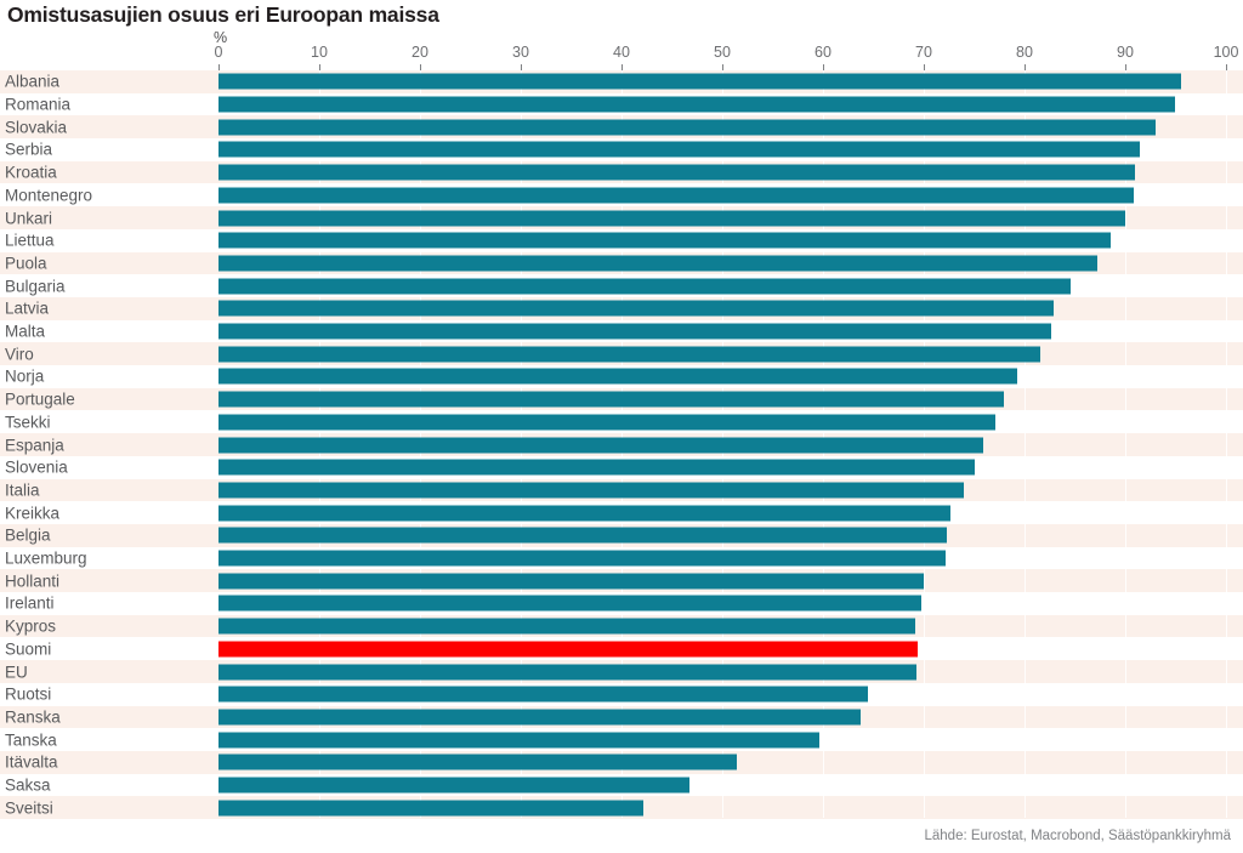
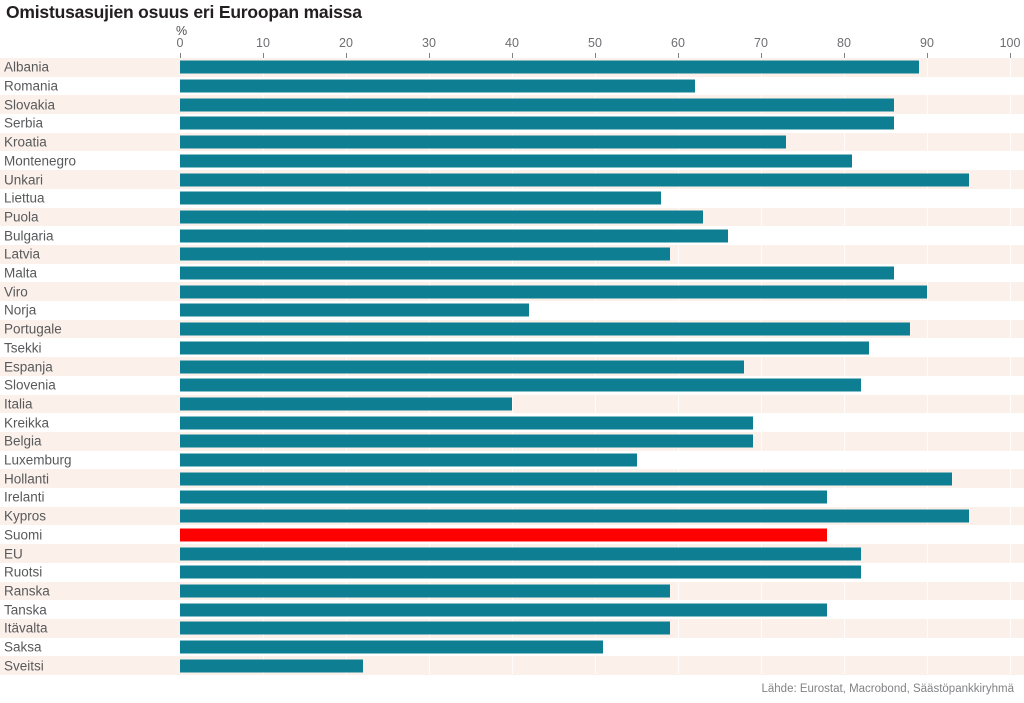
Albania: 96 -> 89
Romania: 95 -> 62
Slovakia: 93 -> 86
Serbia: 91 -> 86
Kroatia: 91 -> 73
Montenegro: 91 -> 81
Unkari: 90 -> 95
Liettua: 89 -> 58
Puola: 87 -> 63
Bulgaria: 85 -> 66
Latvia: 83 -> 59
Malta: 83 -> 86
Viro: 82 -> 90
Norja: 79 -> 42
Portugale: 78 -> 88
Tsekki: 77 -> 83
Espanja: 76 -> 68
Slovenia: 75 -> 82
Italia: 74 -> 40
Kreikka: 73 -> 69
Belgia: 72 -> 69
Luxemburg: 72 -> 55
Hollanti: 70 -> 93
Irelanti: 70 -> 78
Kypros: 69 -> 95
Suomi: 69 -> 78
EU: 69 -> 82
Ruotsi: 64 -> 82
Ranska: 64 -> 59
Tanska: 60 -> 78
Itävalta: 51 -> 59
Saksa: 47 -> 51
Sveitsi: 42 -> 22
